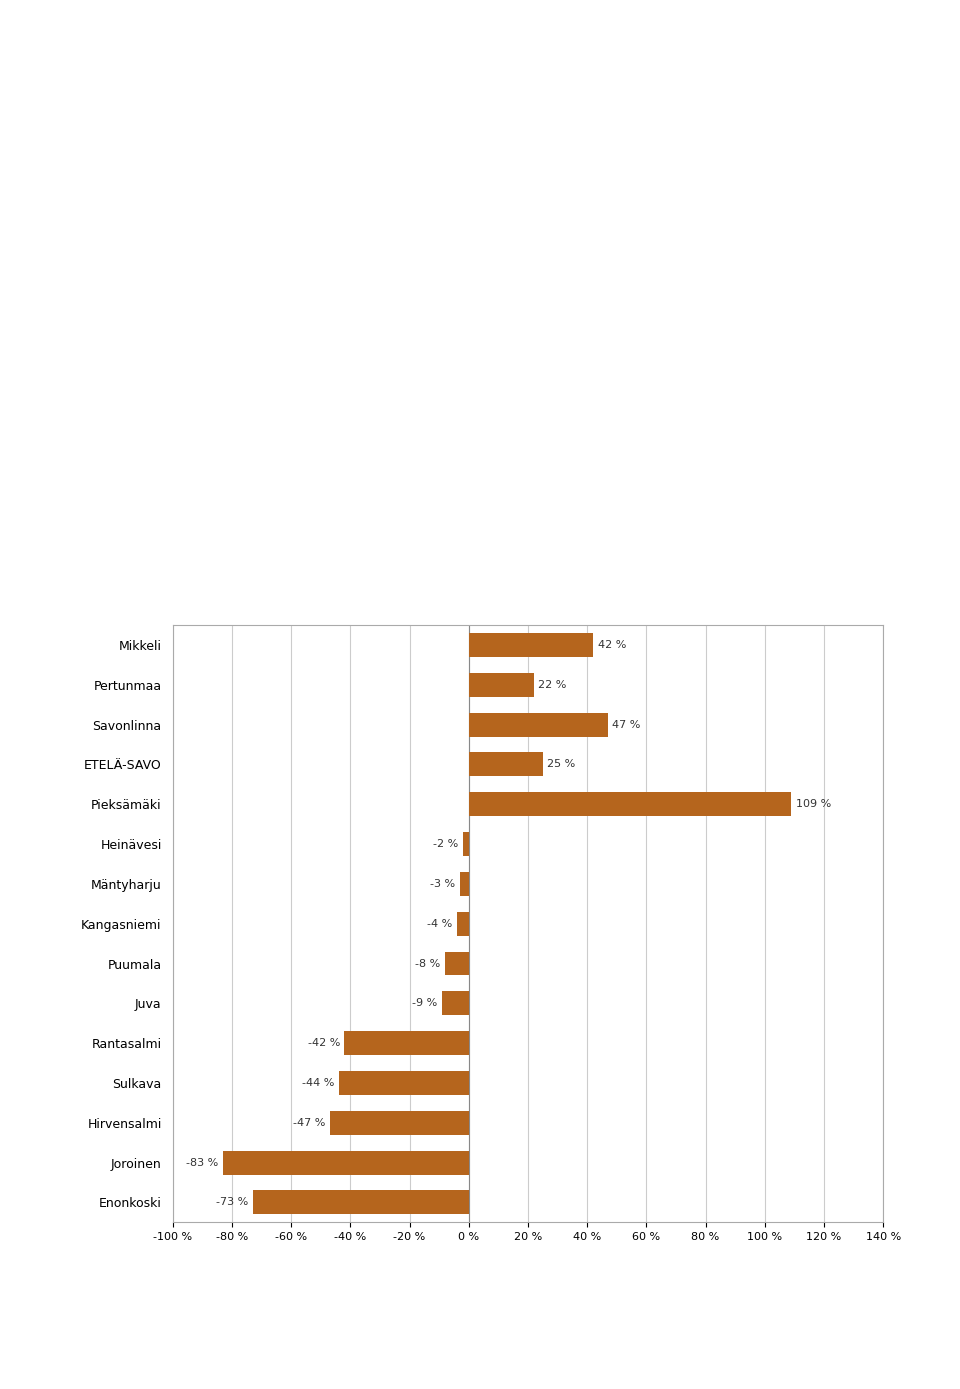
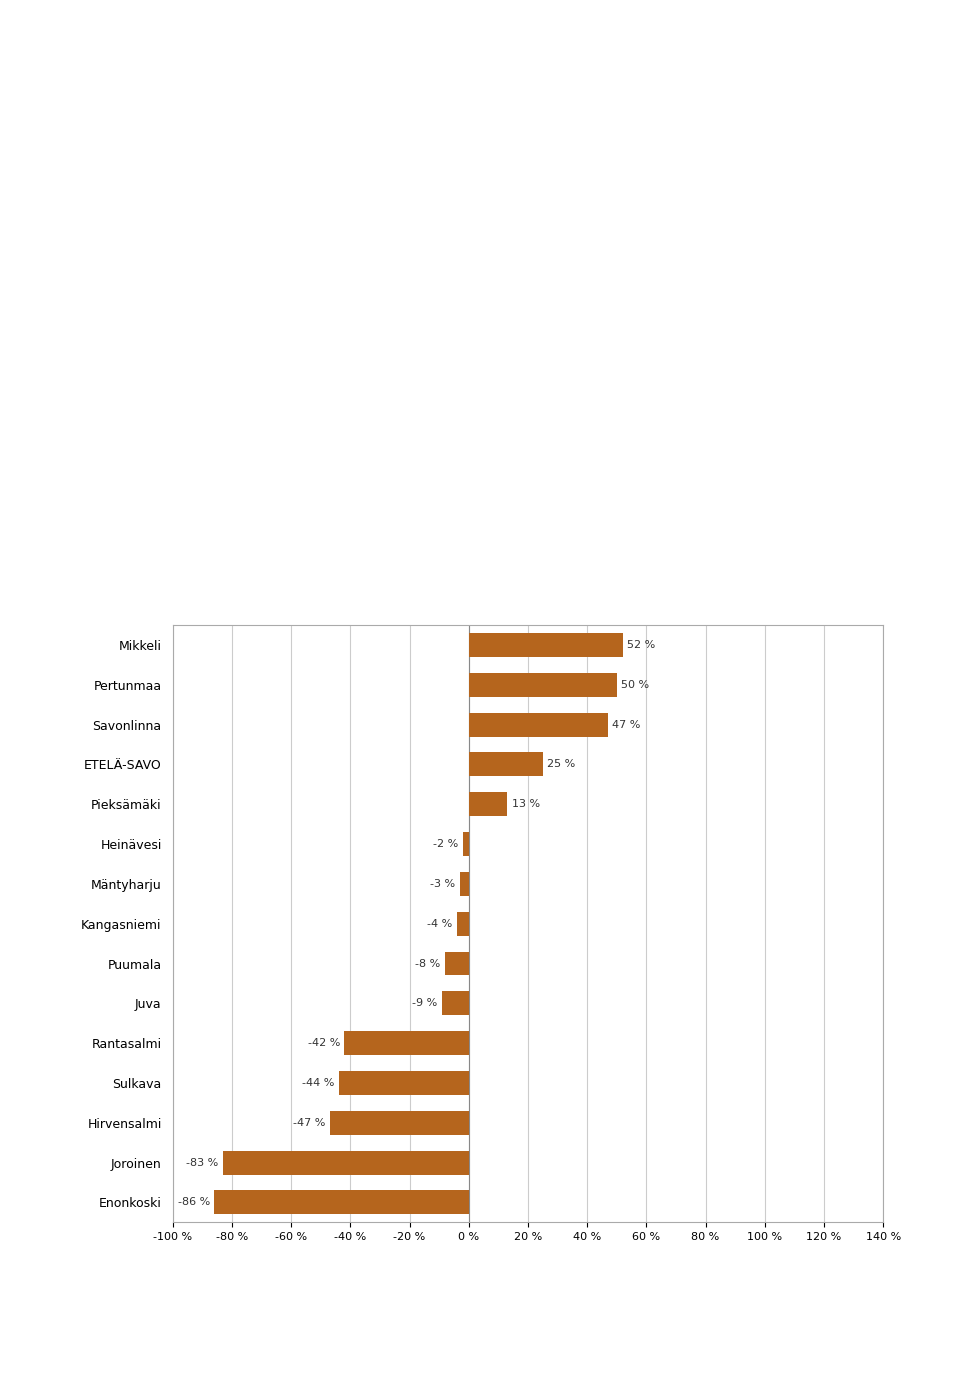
Mikkeli: 42 -> 52
Pertunmaa: 22 -> 50
Pieksämäki: 109 -> 13
Enonkoski: -73 -> -86
